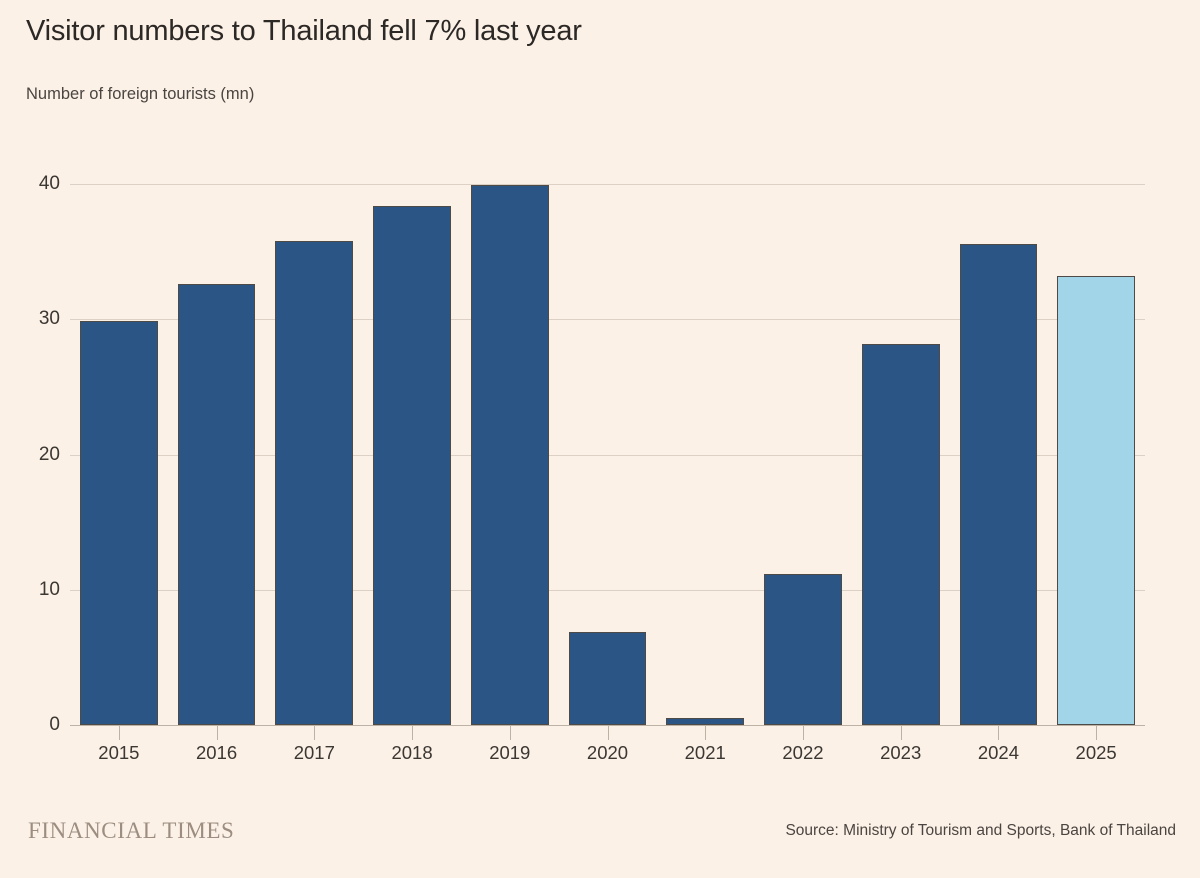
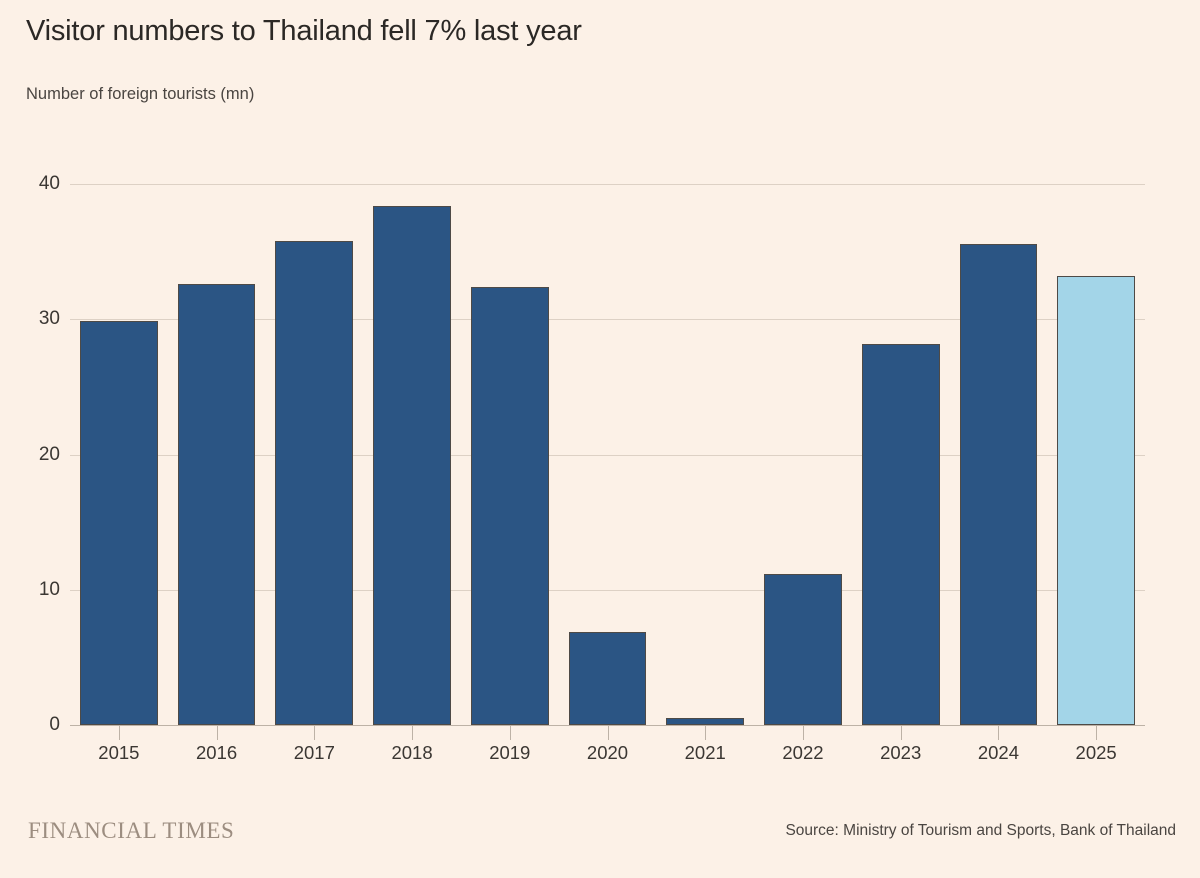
2019: 39.9 -> 32.4
